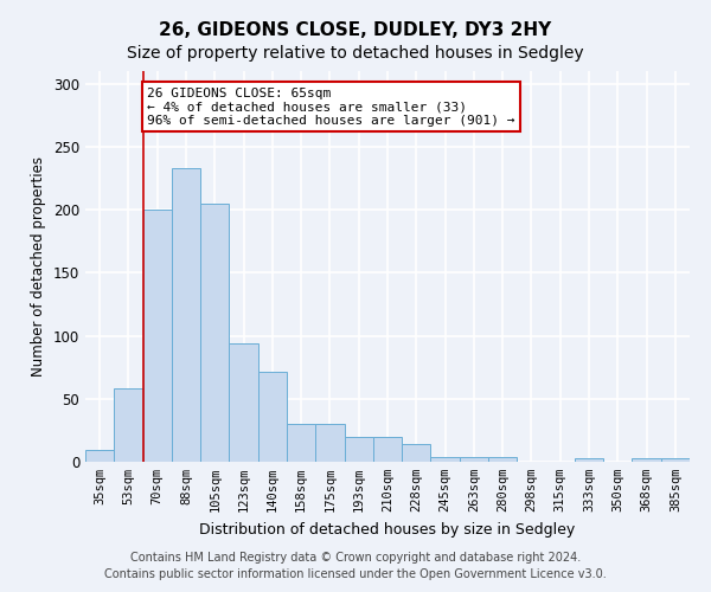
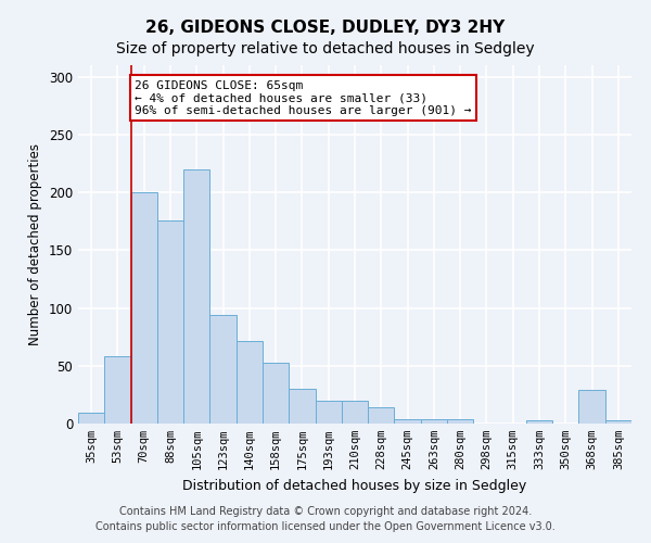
88sqm: 233 -> 176
105sqm: 205 -> 220
158sqm: 30 -> 53
368sqm: 3 -> 29
